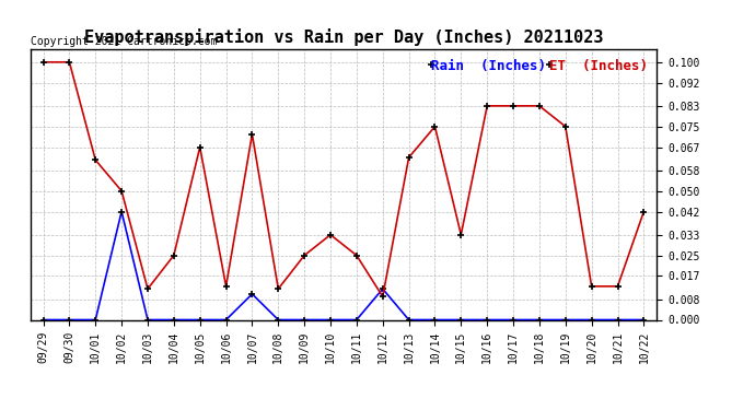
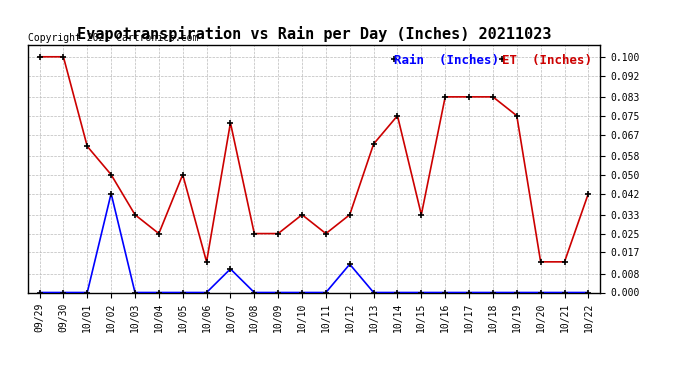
ET (Inches)/10/03: 0.012 -> 0.033
ET (Inches)/10/05: 0.067 -> 0.050
ET (Inches)/10/08: 0.012 -> 0.025
ET (Inches)/10/12: 0.009 -> 0.033
